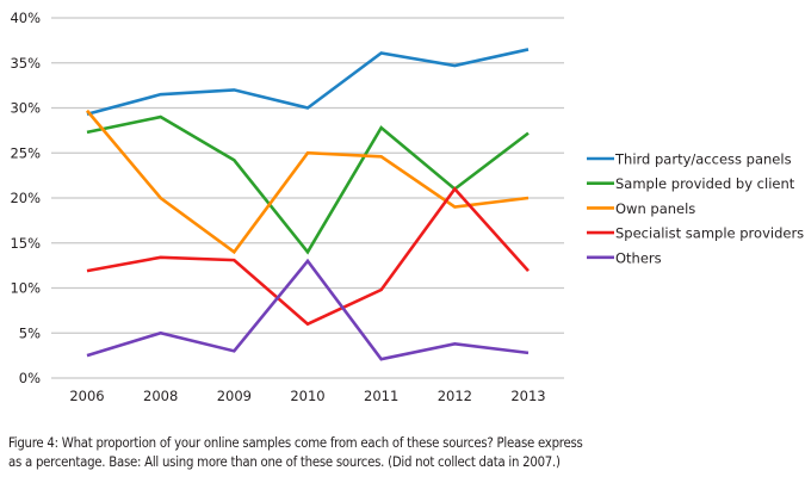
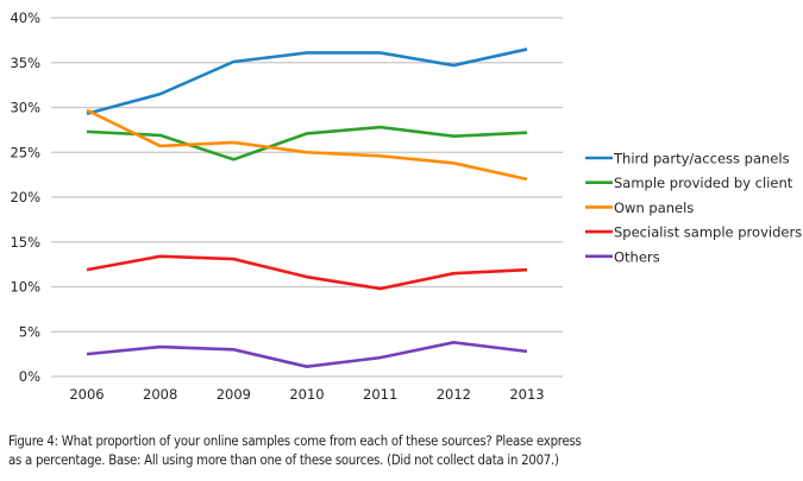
Sample provided by client/2008: 29% -> 27%
Own panels/2008: 20% -> 26%
Others/2008: 5% -> 3%
Third party/access panels/2009: 32% -> 35%
Own panels/2009: 14% -> 26%
Third party/access panels/2010: 30% -> 36%
Sample provided by client/2010: 14% -> 27%
Specialist sample providers/2010: 6% -> 11%
Others/2010: 13% -> 1%
Sample provided by client/2012: 21% -> 27%
Own panels/2012: 19% -> 24%
Specialist sample providers/2012: 21% -> 12%
Own panels/2013: 20% -> 22%
